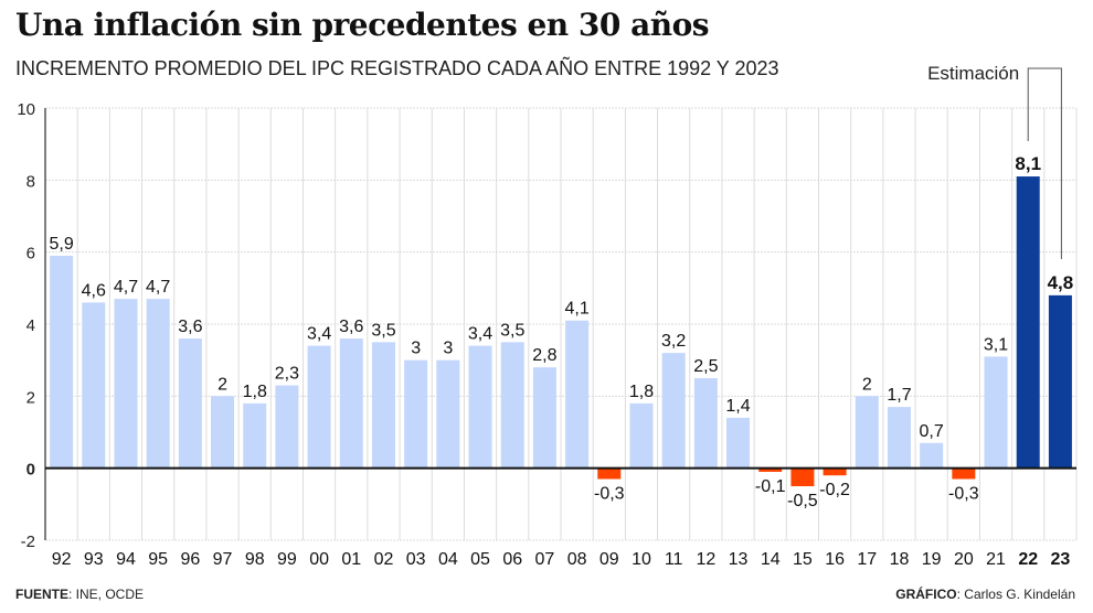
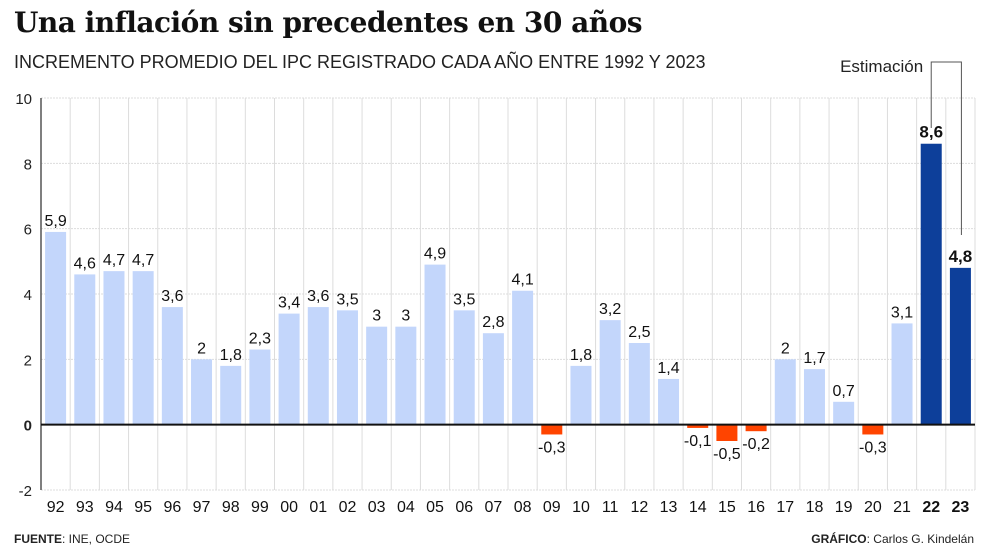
05: 3,4 -> 4,9
22: 8,1 -> 8,6
